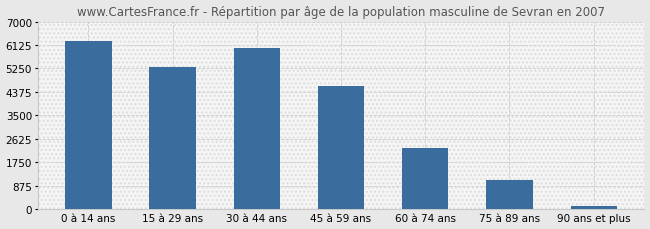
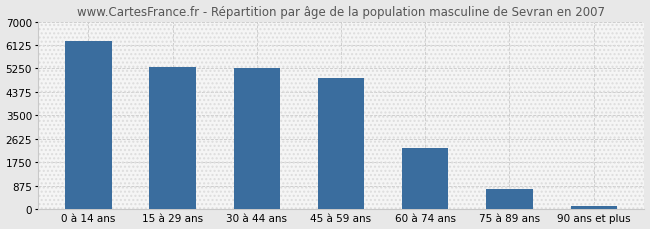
30 à 44 ans: 6000 -> 5250
45 à 59 ans: 4600 -> 4900
75 à 89 ans: 1100 -> 750
